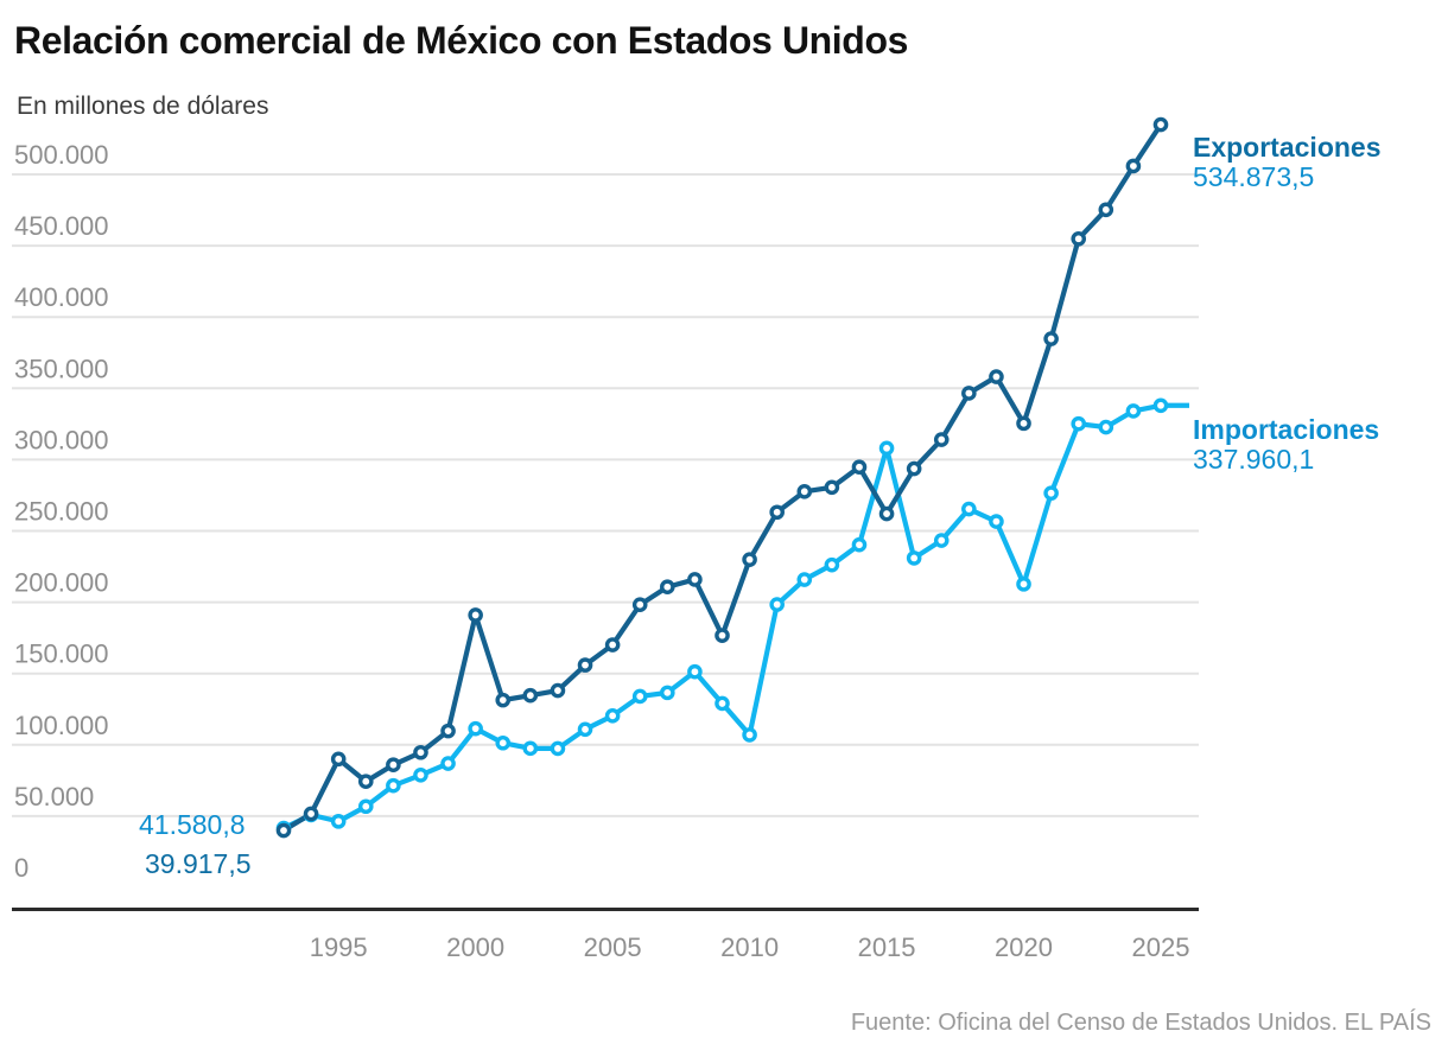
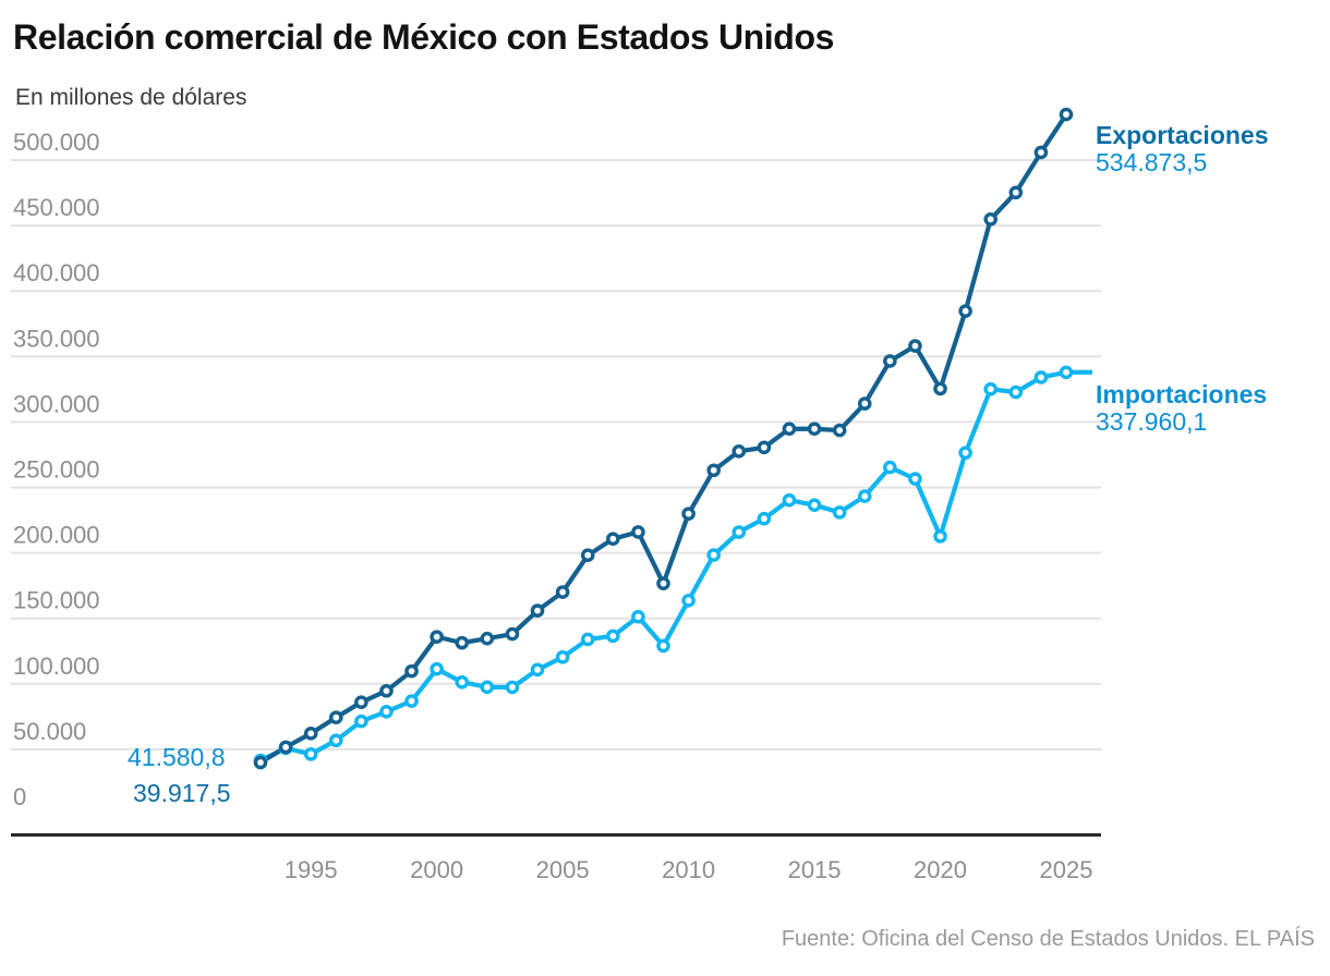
Exportaciones/1995: 90000 -> 62000
Exportaciones/2000: 191000 -> 136000
Importaciones/2010: 107000 -> 164000
Exportaciones/2015: 262000 -> 295000
Importaciones/2015: 308000 -> 237000
